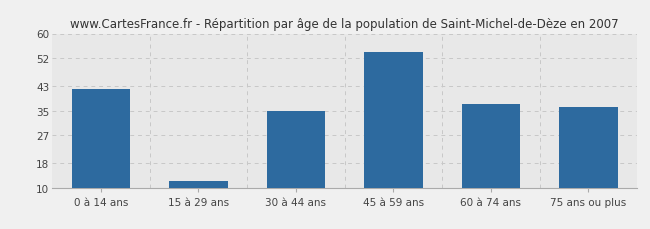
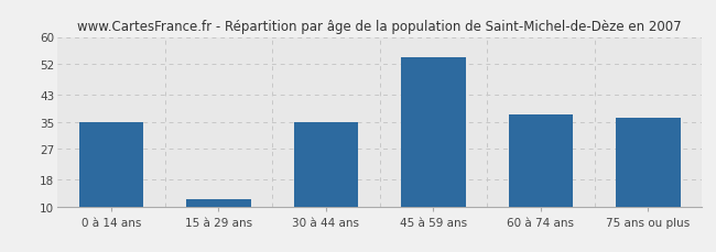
0 à 14 ans: 42 -> 35
